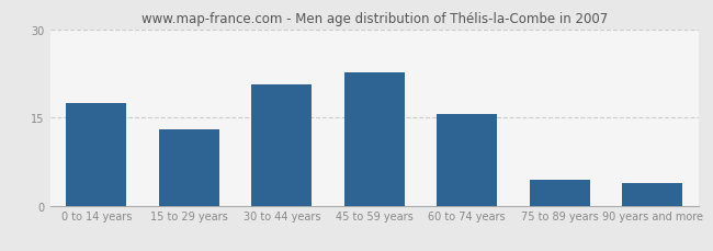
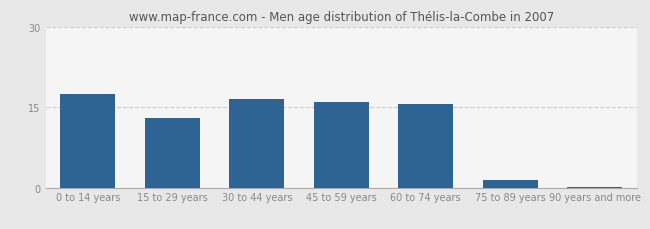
30 to 44 years: 20.6 -> 16.5
45 to 59 years: 22.6 -> 16.0
75 to 89 years: 4.4 -> 1.5
90 years and more: 3.8 -> 0.2
